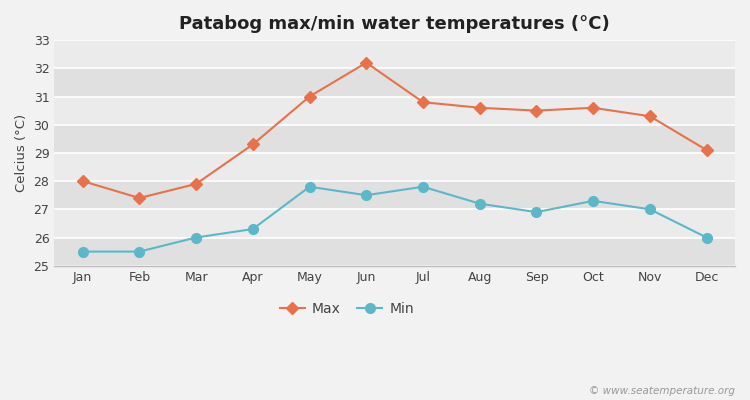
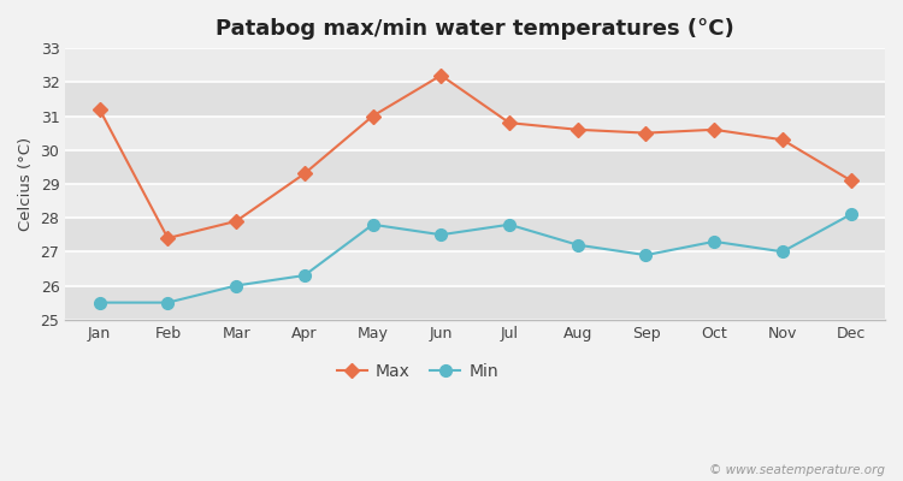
Max/Jan: 28.0 -> 31.2
Min/Dec: 26.0 -> 28.1
